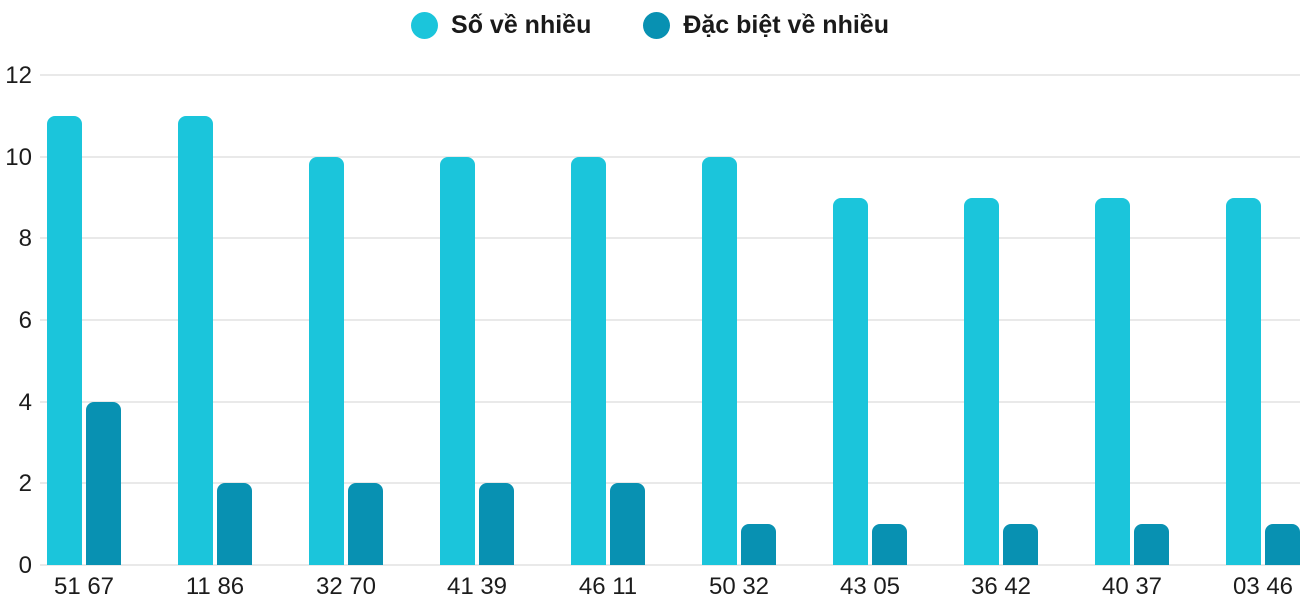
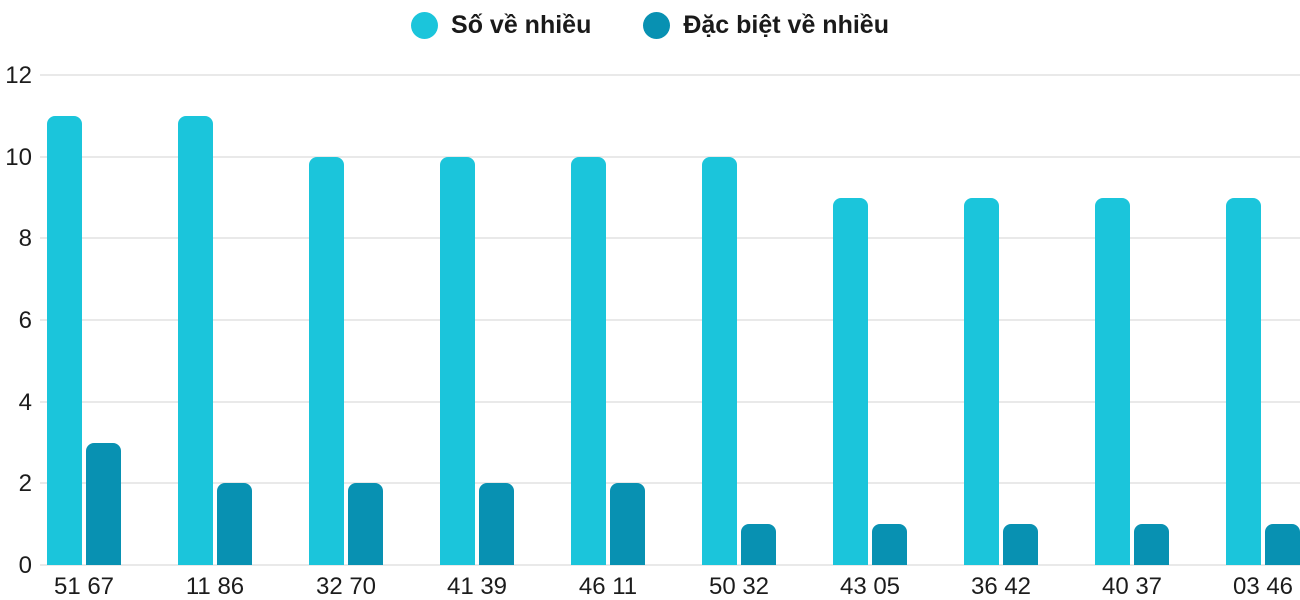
Đặc biệt về nhiều/51 67: 4 -> 3
